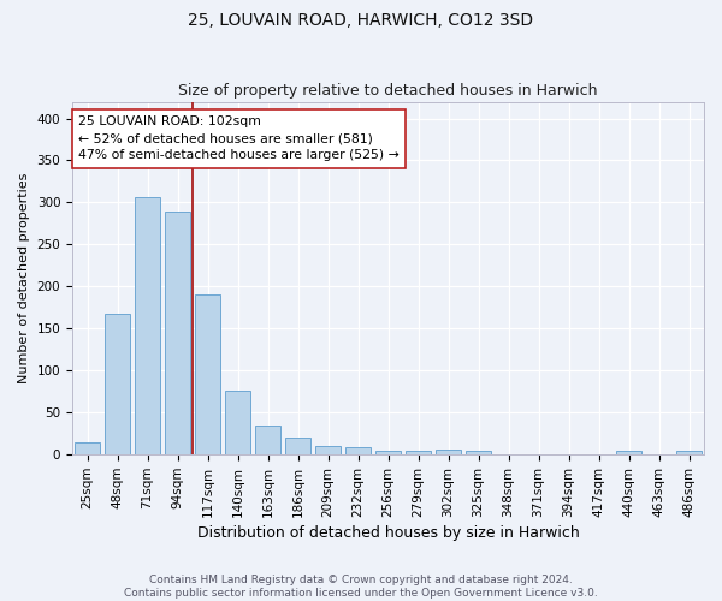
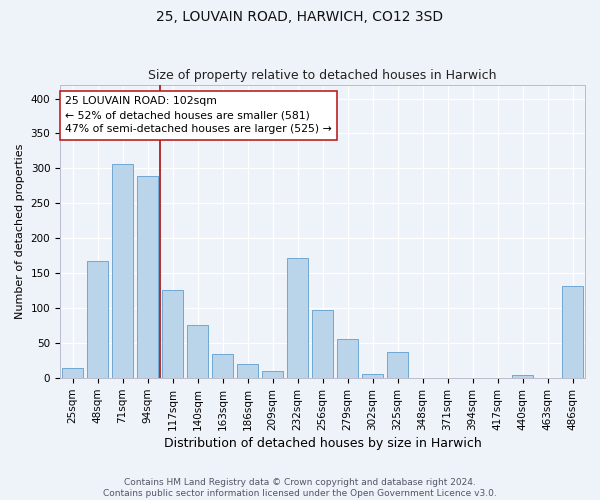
117sqm: 191 -> 126
232sqm: 9 -> 172
256sqm: 5 -> 98
279sqm: 5 -> 56
325sqm: 5 -> 38
486sqm: 4 -> 132
